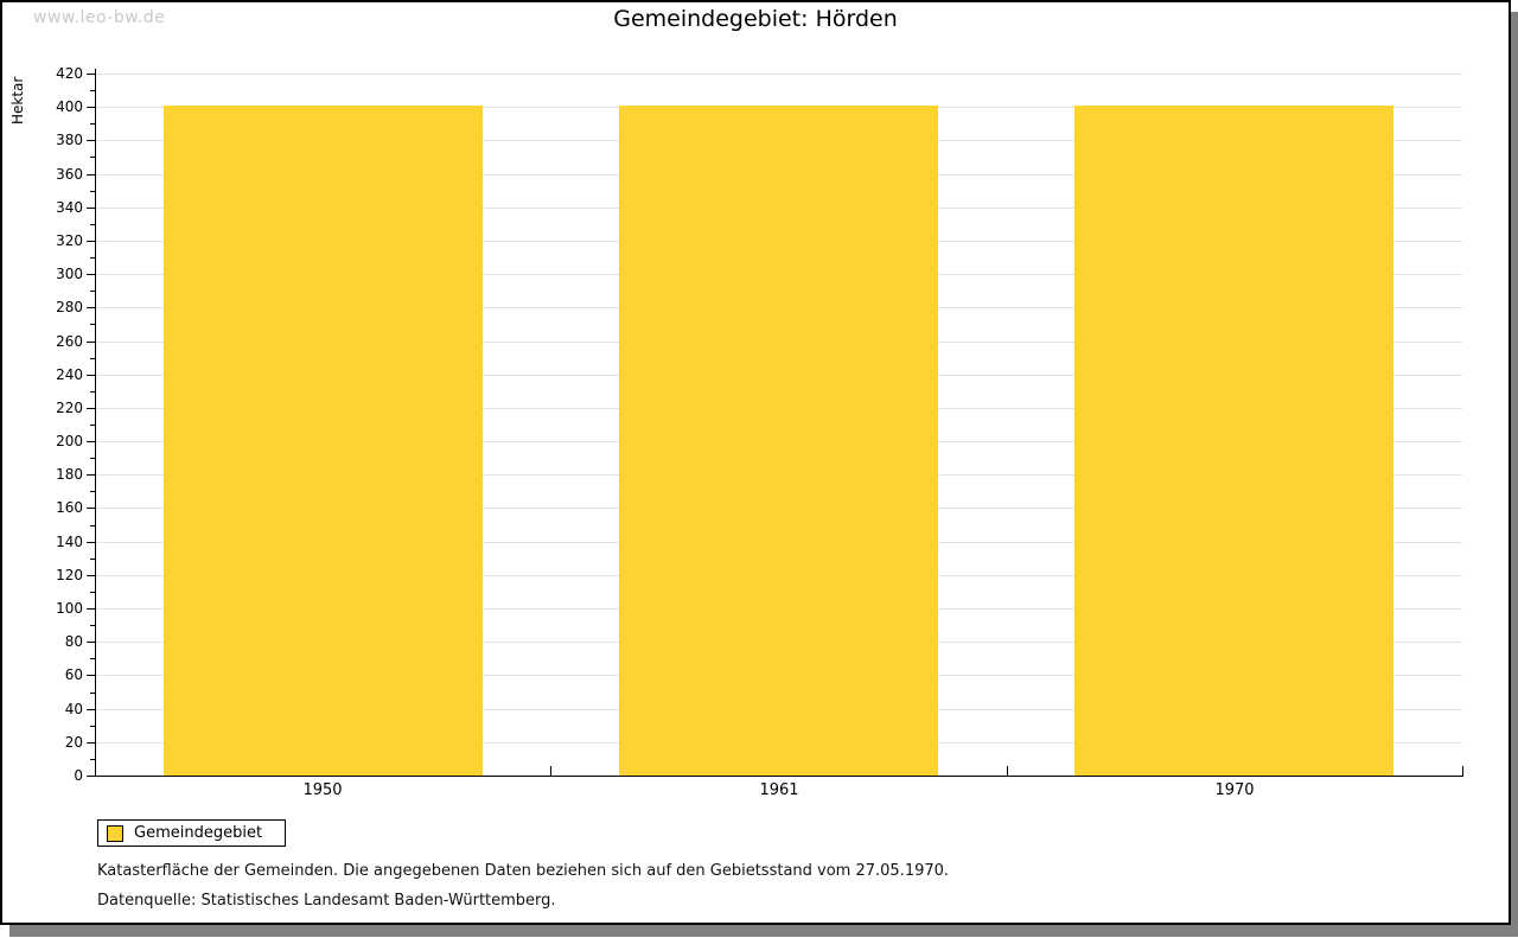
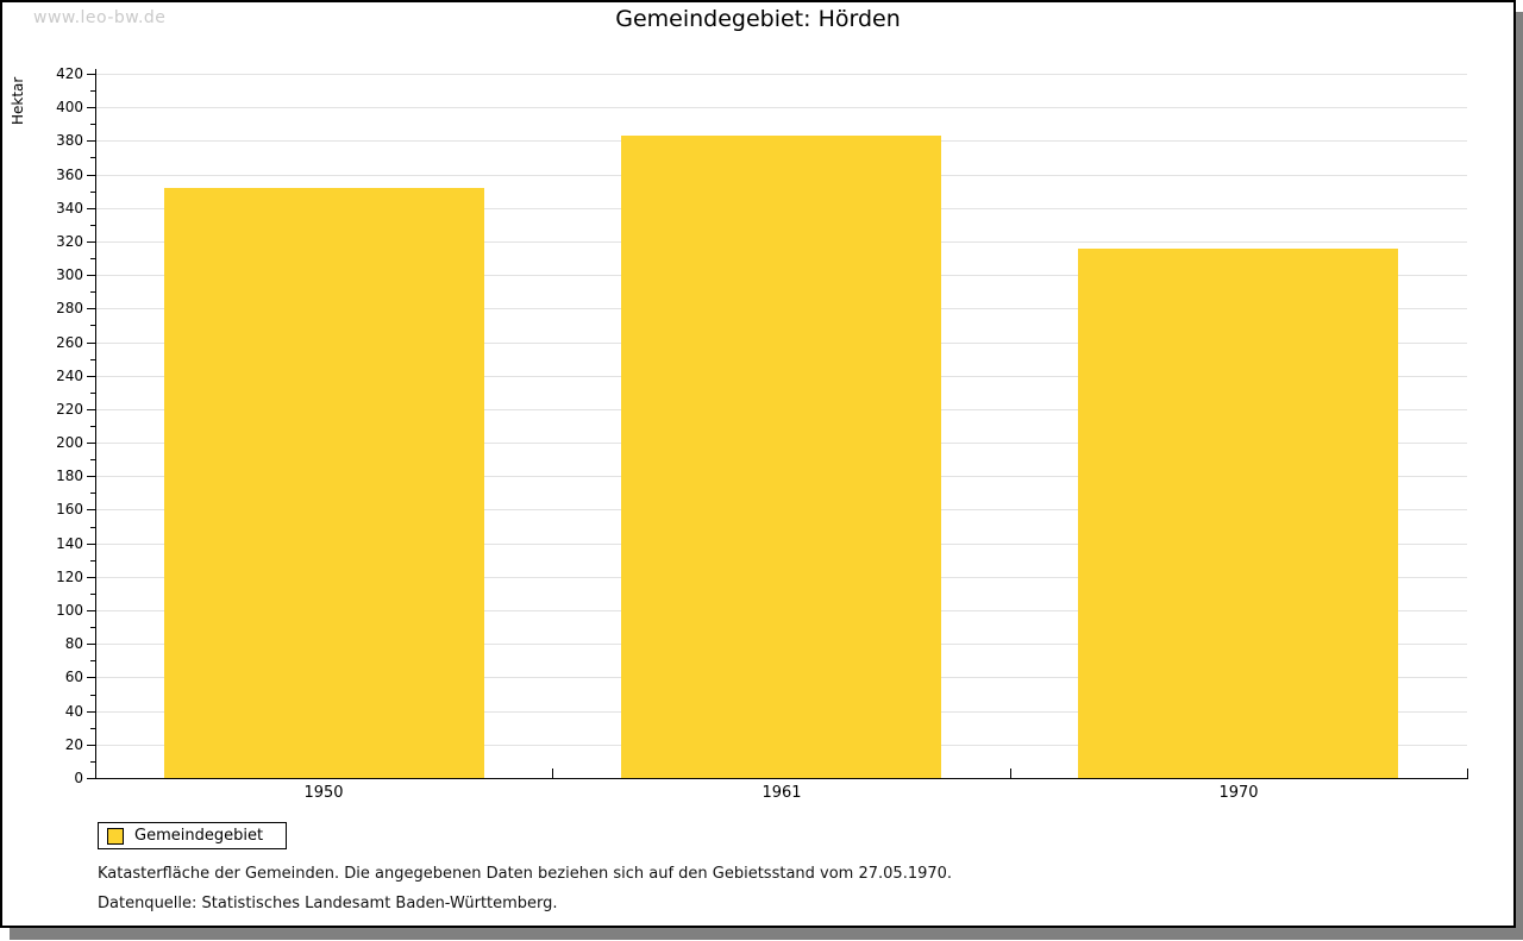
1950: 401 -> 352
1961: 401 -> 383
1970: 401 -> 316
